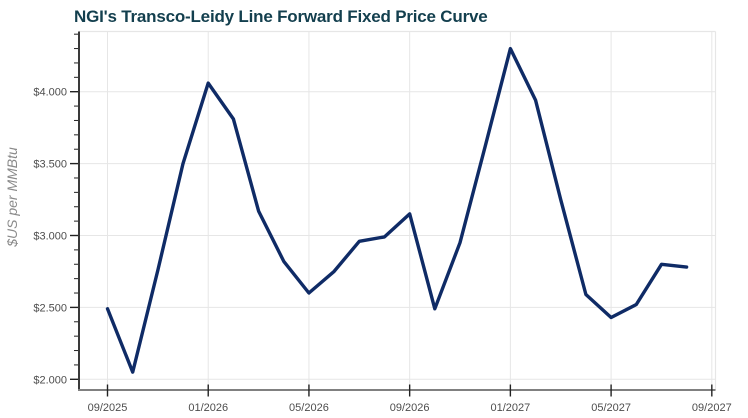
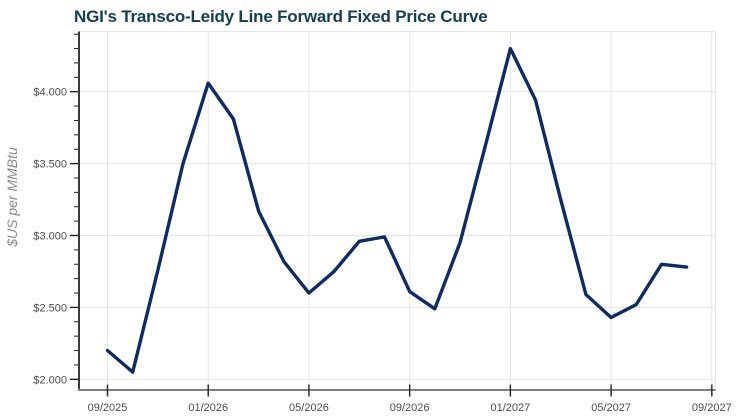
09/2025: $2.49 -> $2.20
09/2026: $3.15 -> $2.61
